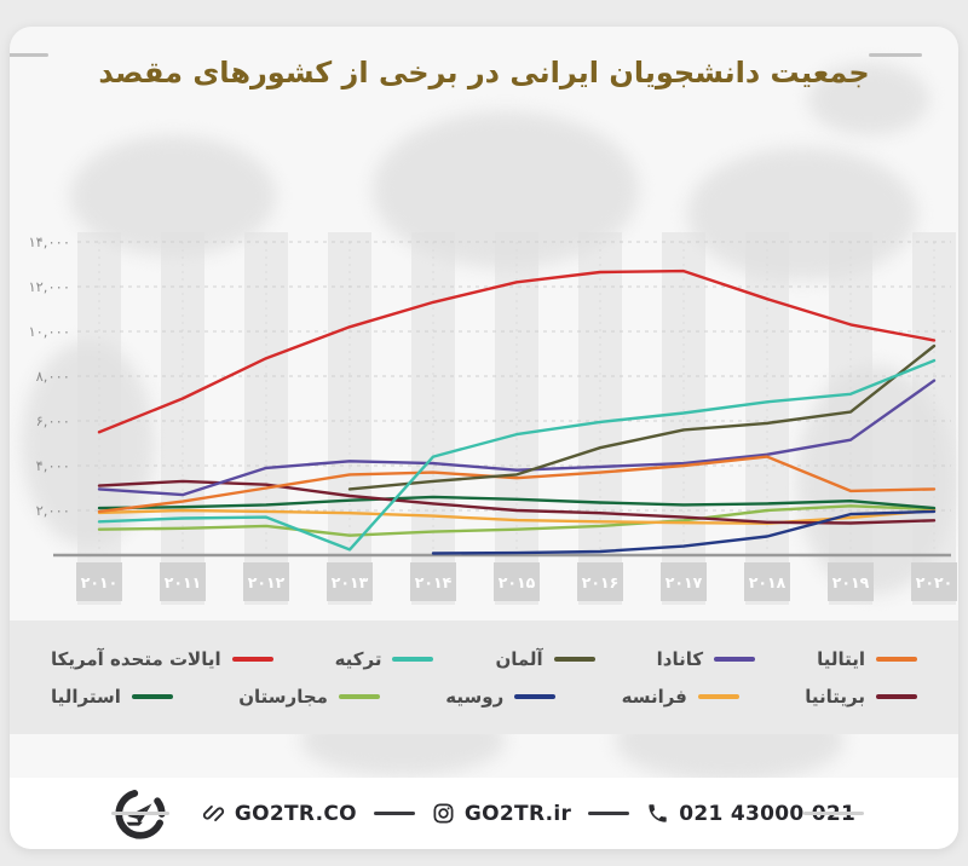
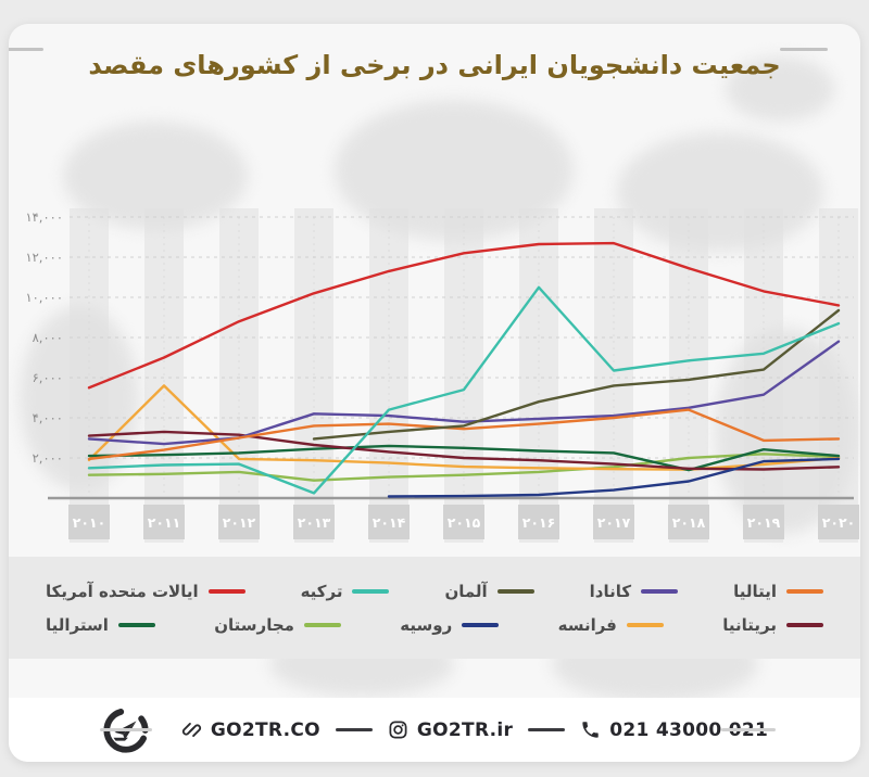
فرانسه/۲۰۱۱: 2000 -> 5600
کانادا/۲۰۱۲: 3900 -> 3000
ترکیه/۲۰۱۶: 6000 -> 10500
استرالیا/۲۰۱۸: 2300 -> 1400
